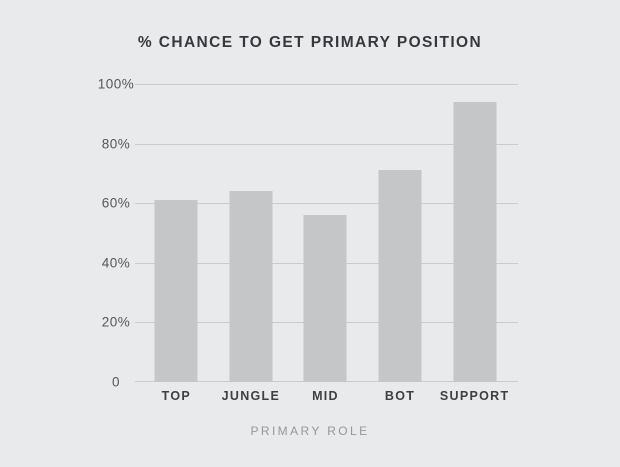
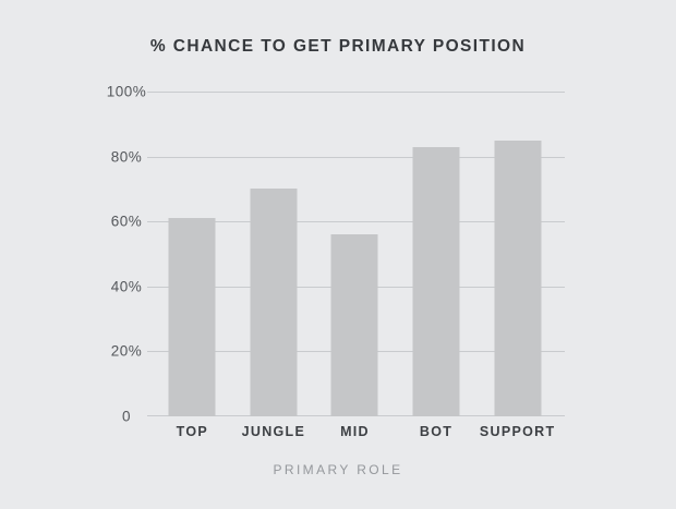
JUNGLE: 64% -> 70%
BOT: 71% -> 83%
SUPPORT: 94% -> 85%
